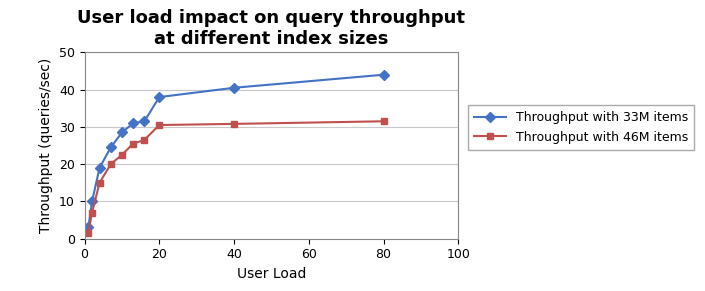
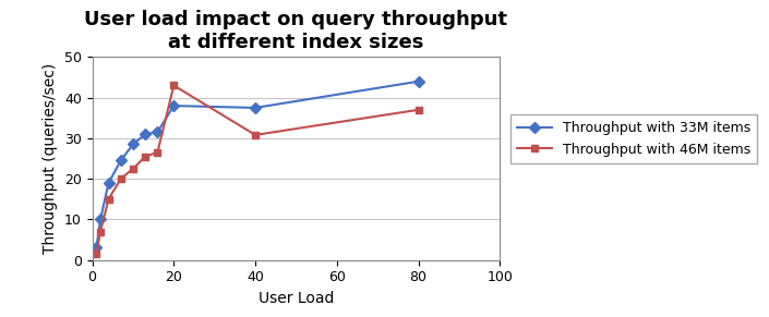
Throughput with 46M items/20: 30.5 -> 43.0
Throughput with 33M items/40: 40.5 -> 37.5
Throughput with 46M items/80: 31.5 -> 37.0
